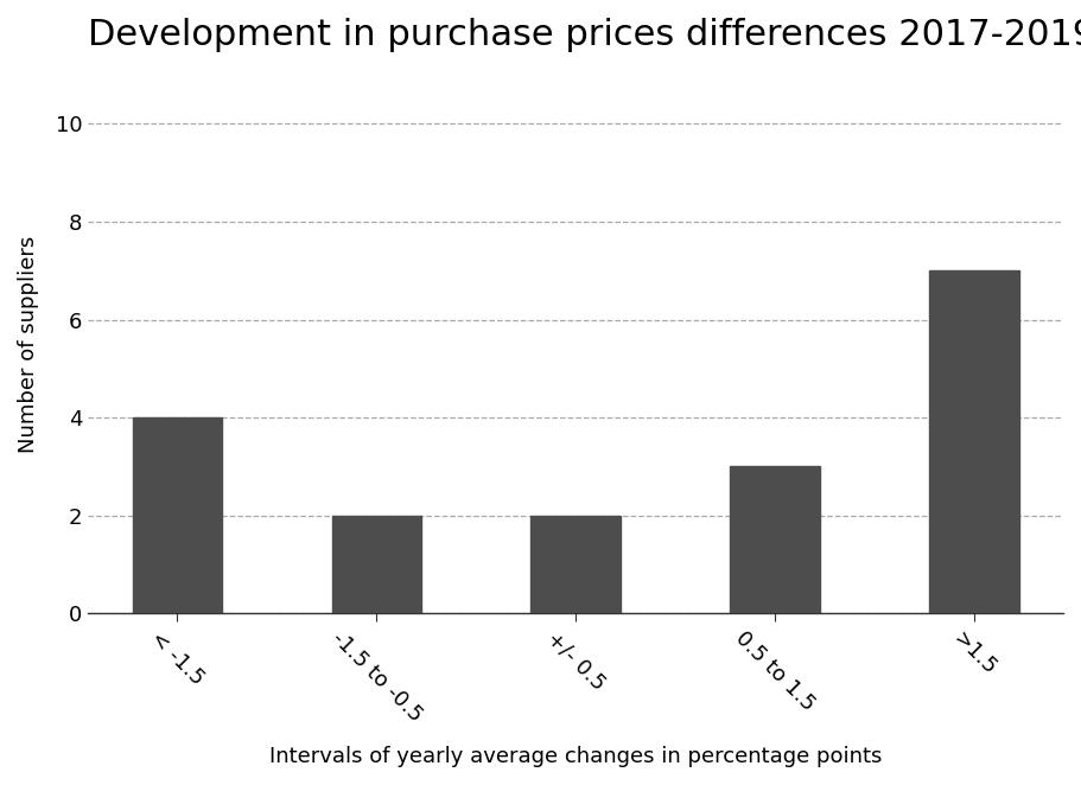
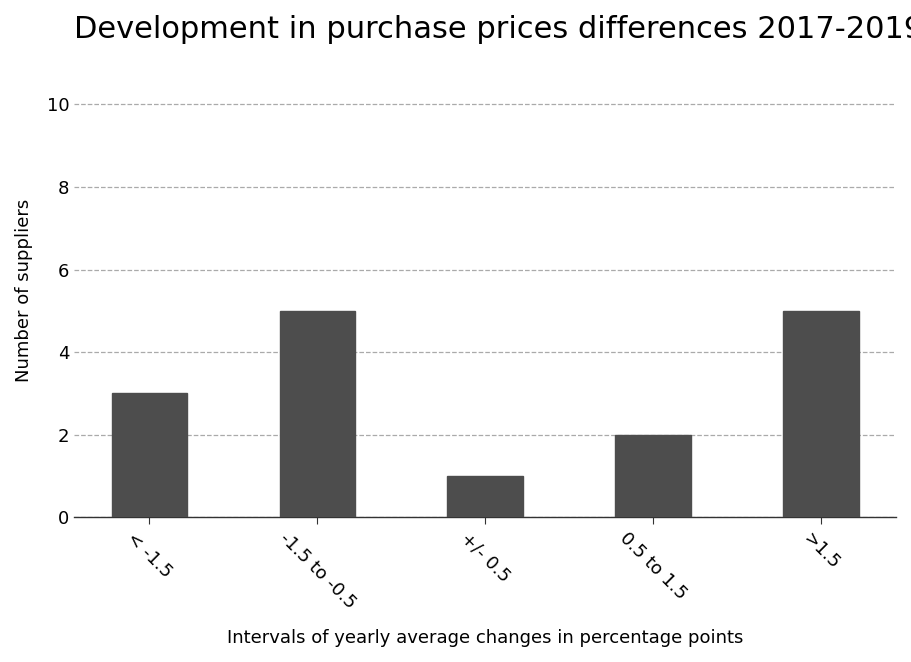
< -1.5: 4 -> 3
-1.5 to -0.5: 2 -> 5
+/- 0.5: 2 -> 1
0.5 to 1.5: 3 -> 2
>1.5: 7 -> 5
